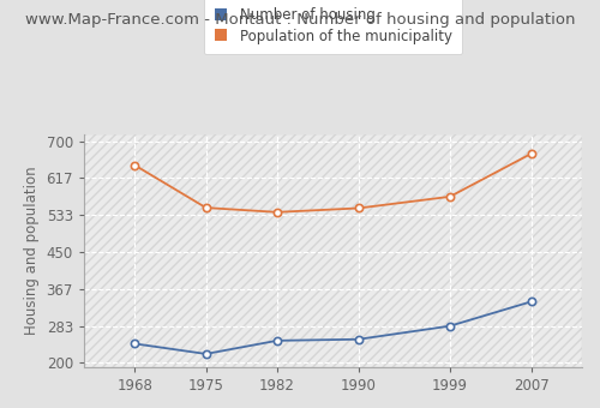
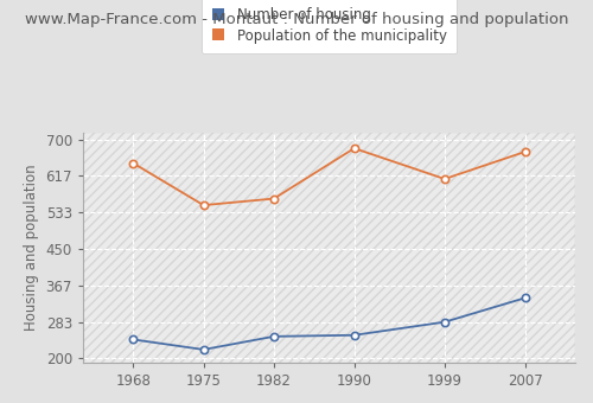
Population of the municipality/1982: 540 -> 565
Population of the municipality/1990: 549 -> 680
Population of the municipality/1999: 575 -> 610
